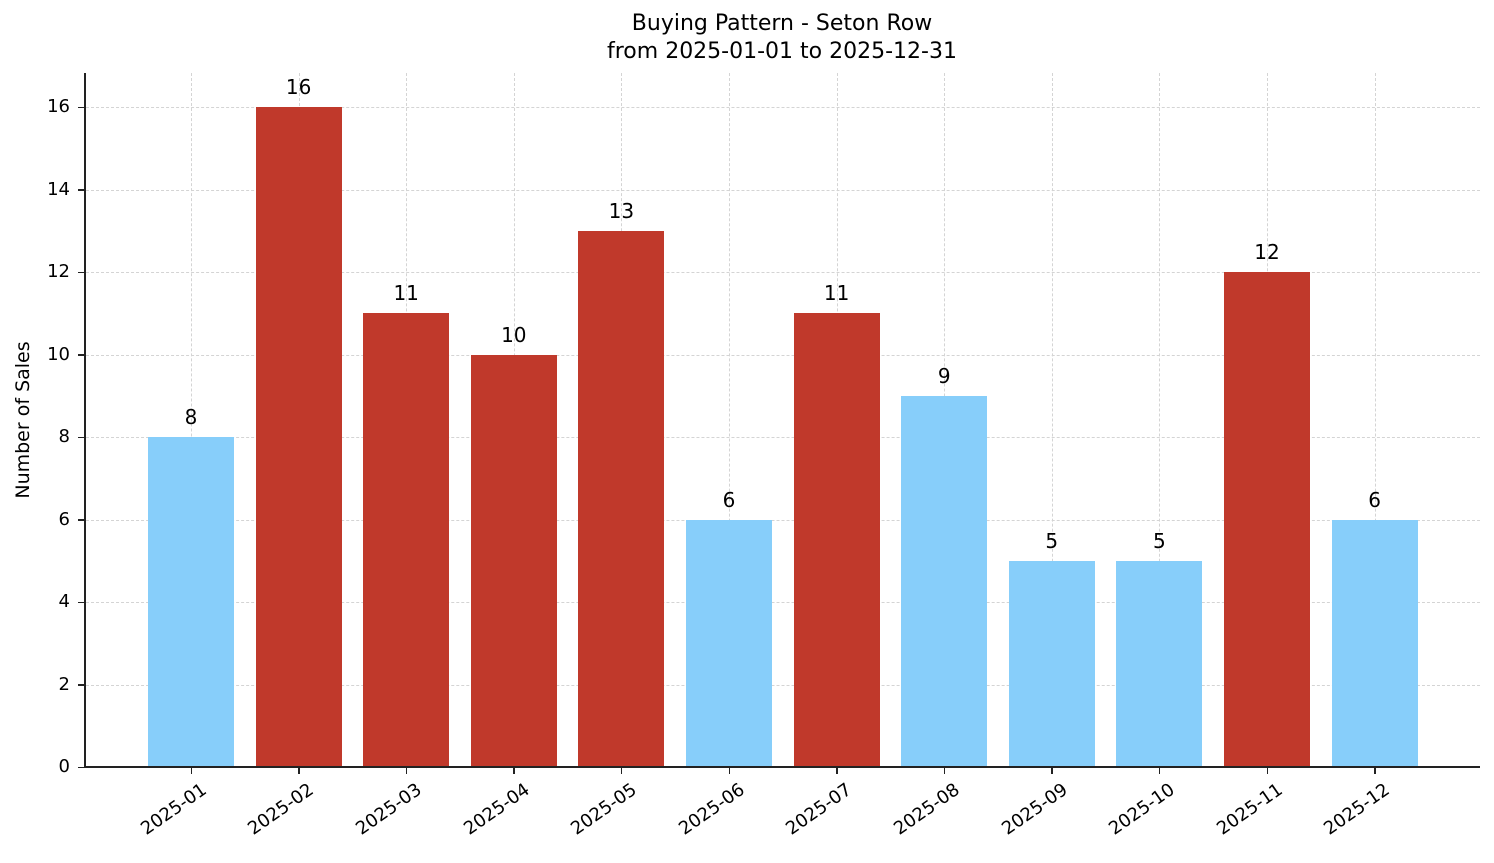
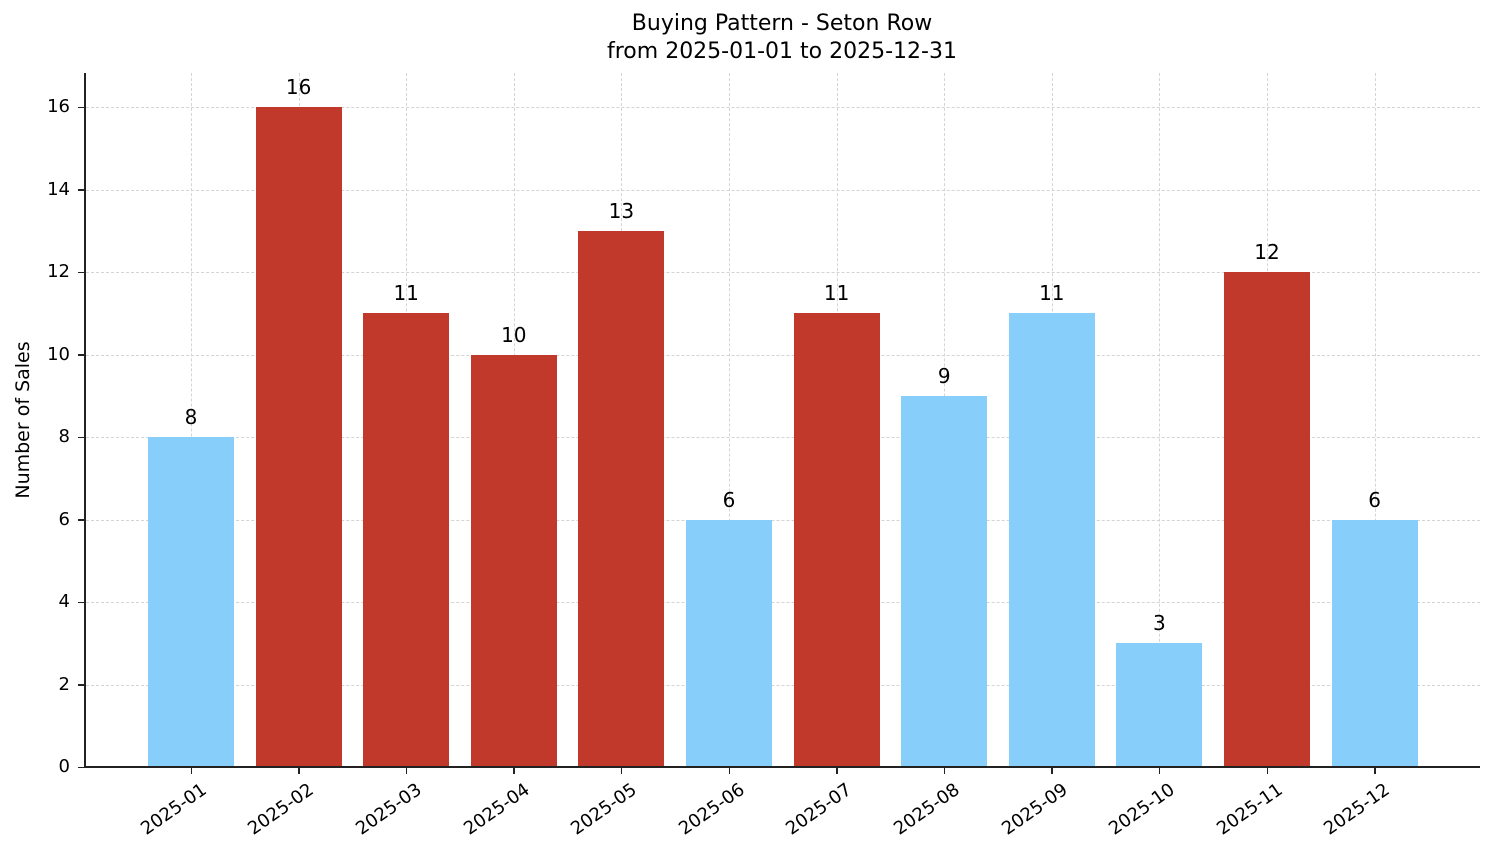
2025-09: 5 -> 11
2025-10: 5 -> 3
